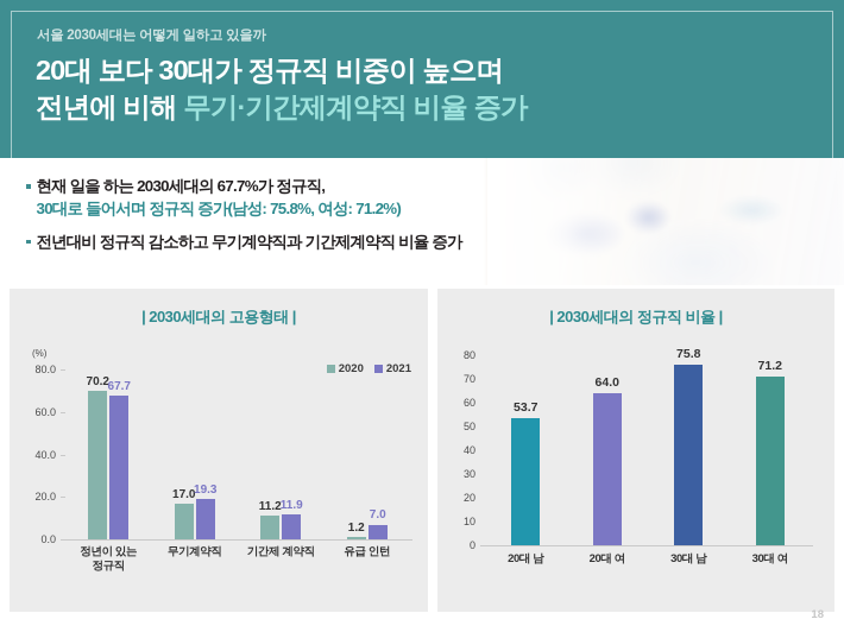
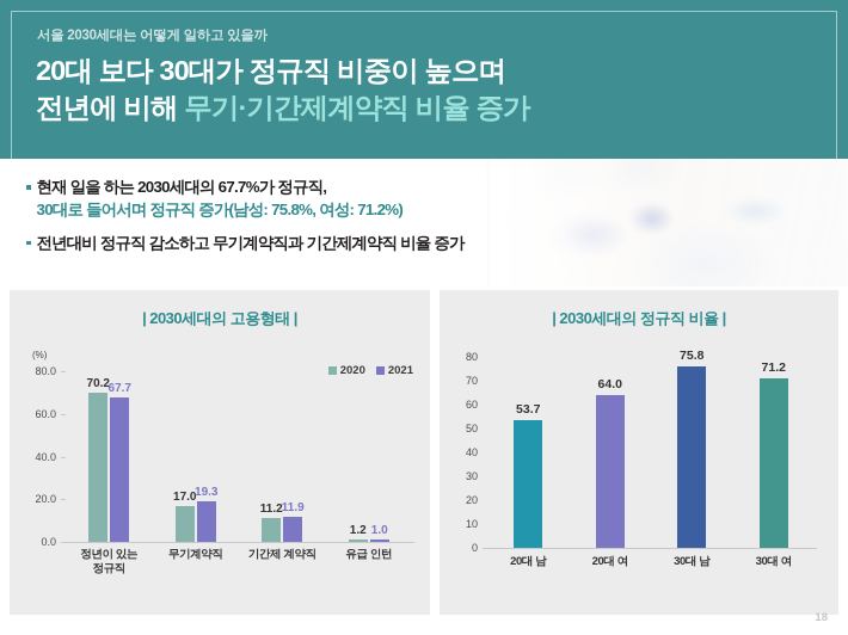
2030세대의 고용형태/2021/유급 인턴: 7.0 -> 1.0
